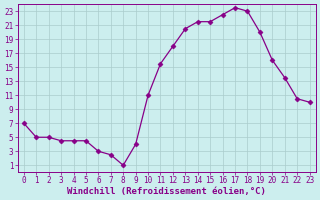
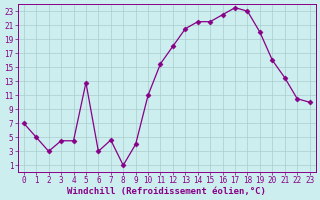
2: 5.0 -> 3.0
5: 4.5 -> 12.8
7: 2.5 -> 4.6
